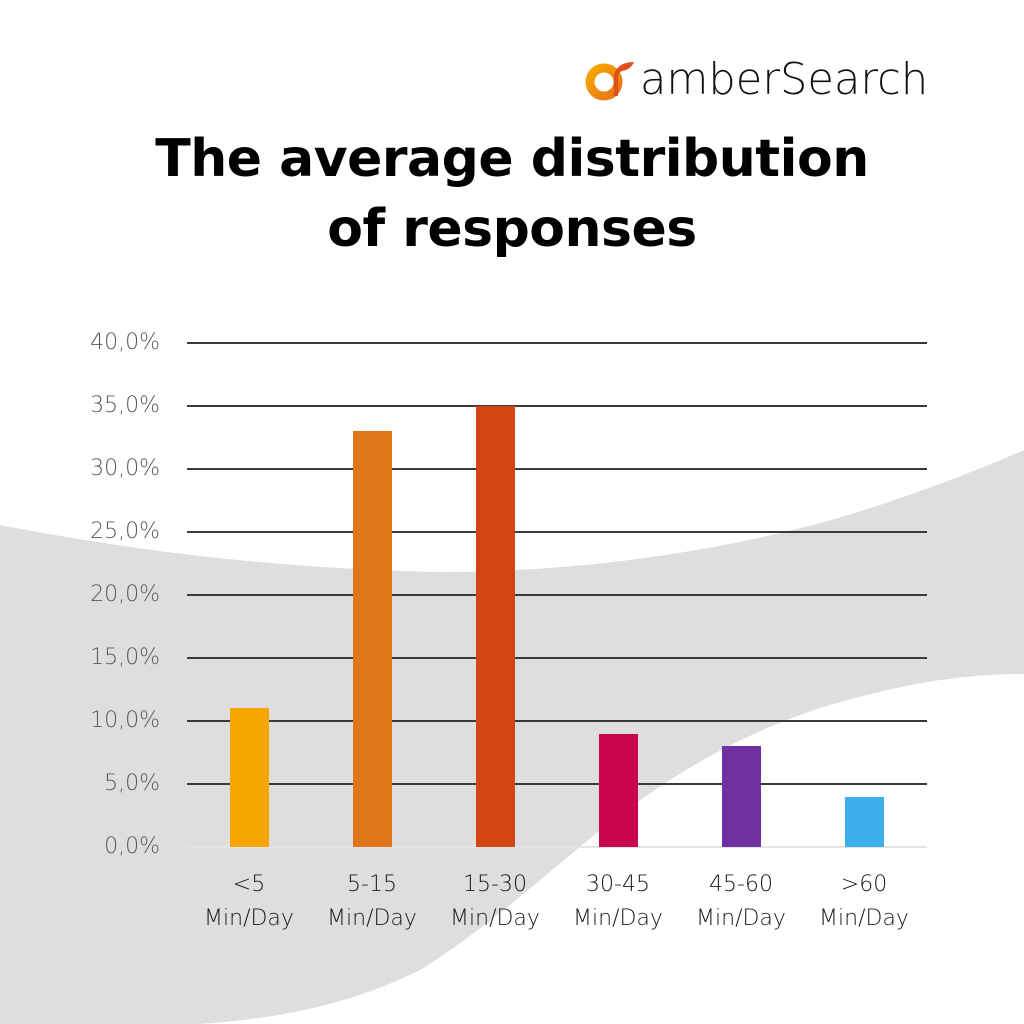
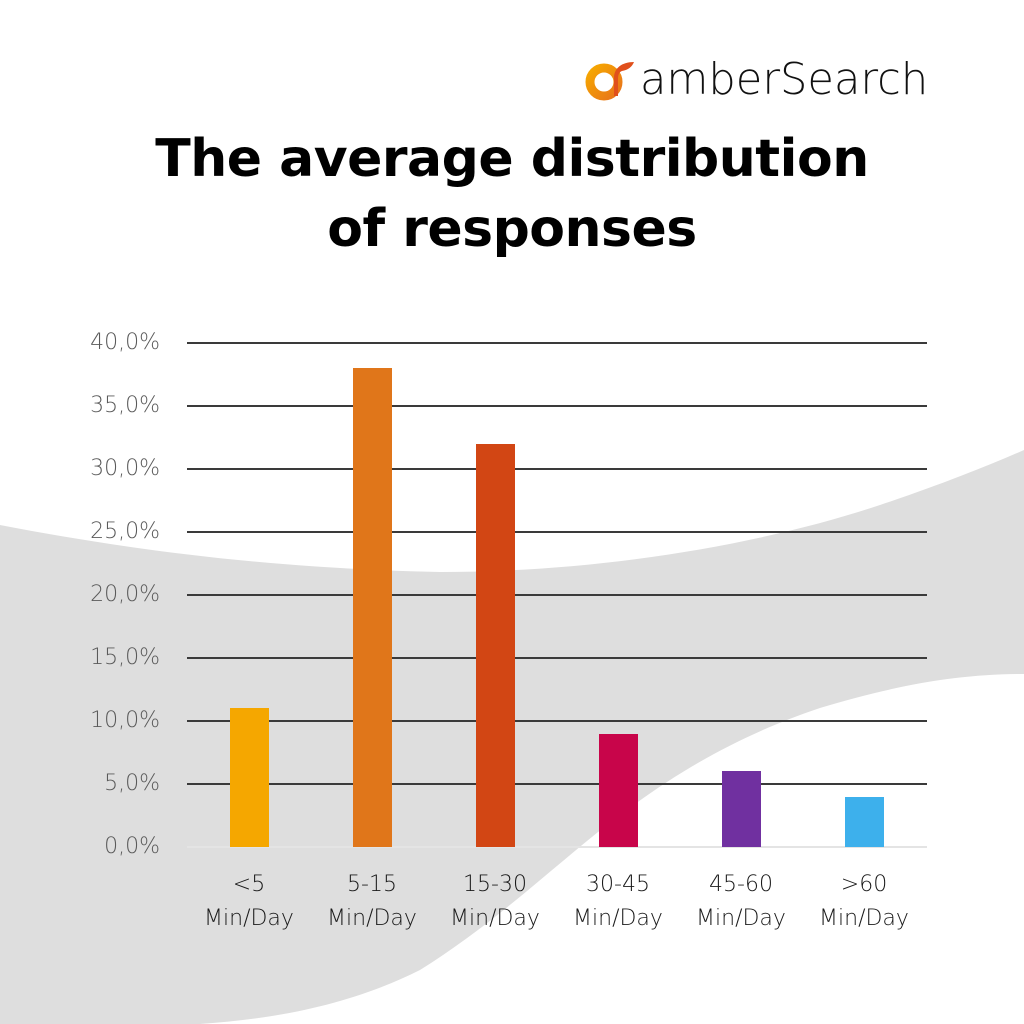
5-15 Min/Day: 33% -> 38%
15-30 Min/Day: 35% -> 32%
45-60 Min/Day: 8% -> 6%
